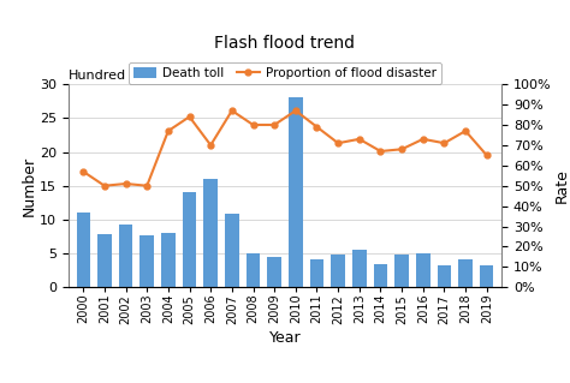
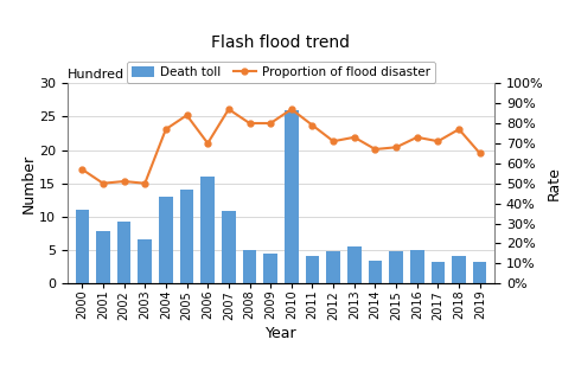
Death toll/2003: 7.6 -> 6.6
Death toll/2004: 8.1 -> 13.0
Death toll/2010: 28.0 -> 26.0
